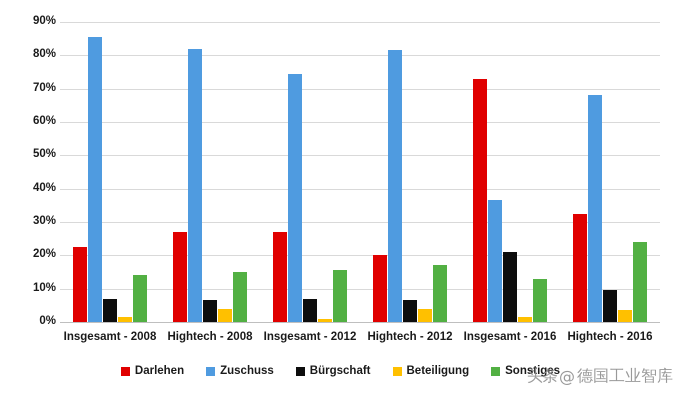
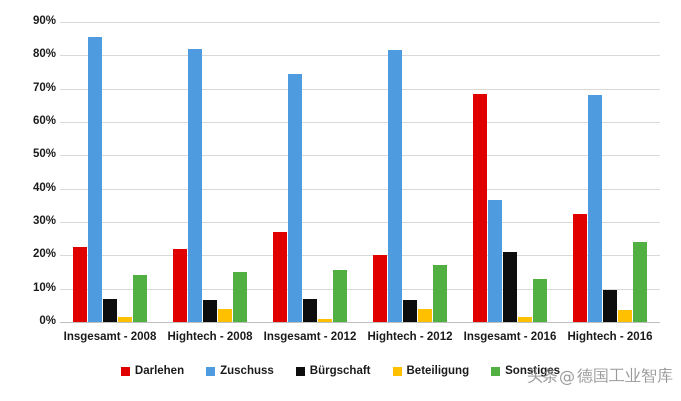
Darlehen/Hightech - 2008: 27% -> 22%
Darlehen/Insgesamt - 2016: 73% -> 68%
